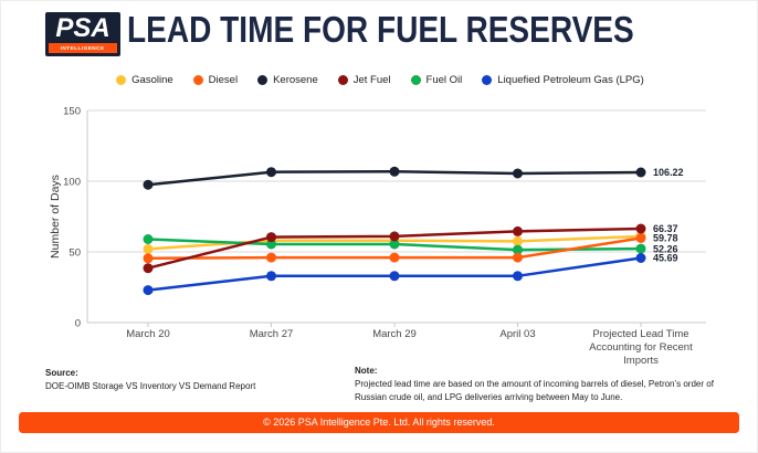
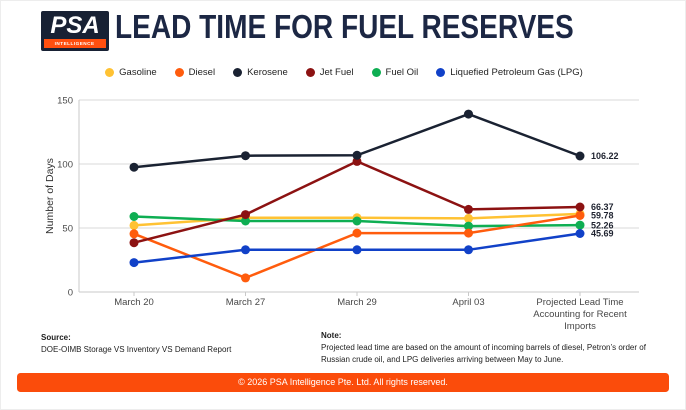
Diesel/March 27: 46 -> 11
Jet Fuel/March 29: 61 -> 102
Kerosene/April 03: 106 -> 139
